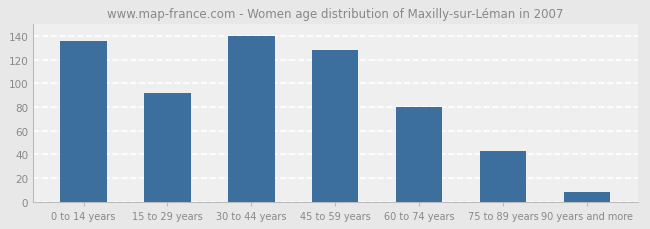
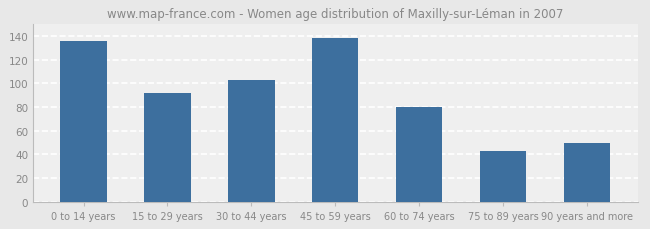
30 to 44 years: 140 -> 103
45 to 59 years: 128 -> 138
90 years and more: 8 -> 50
